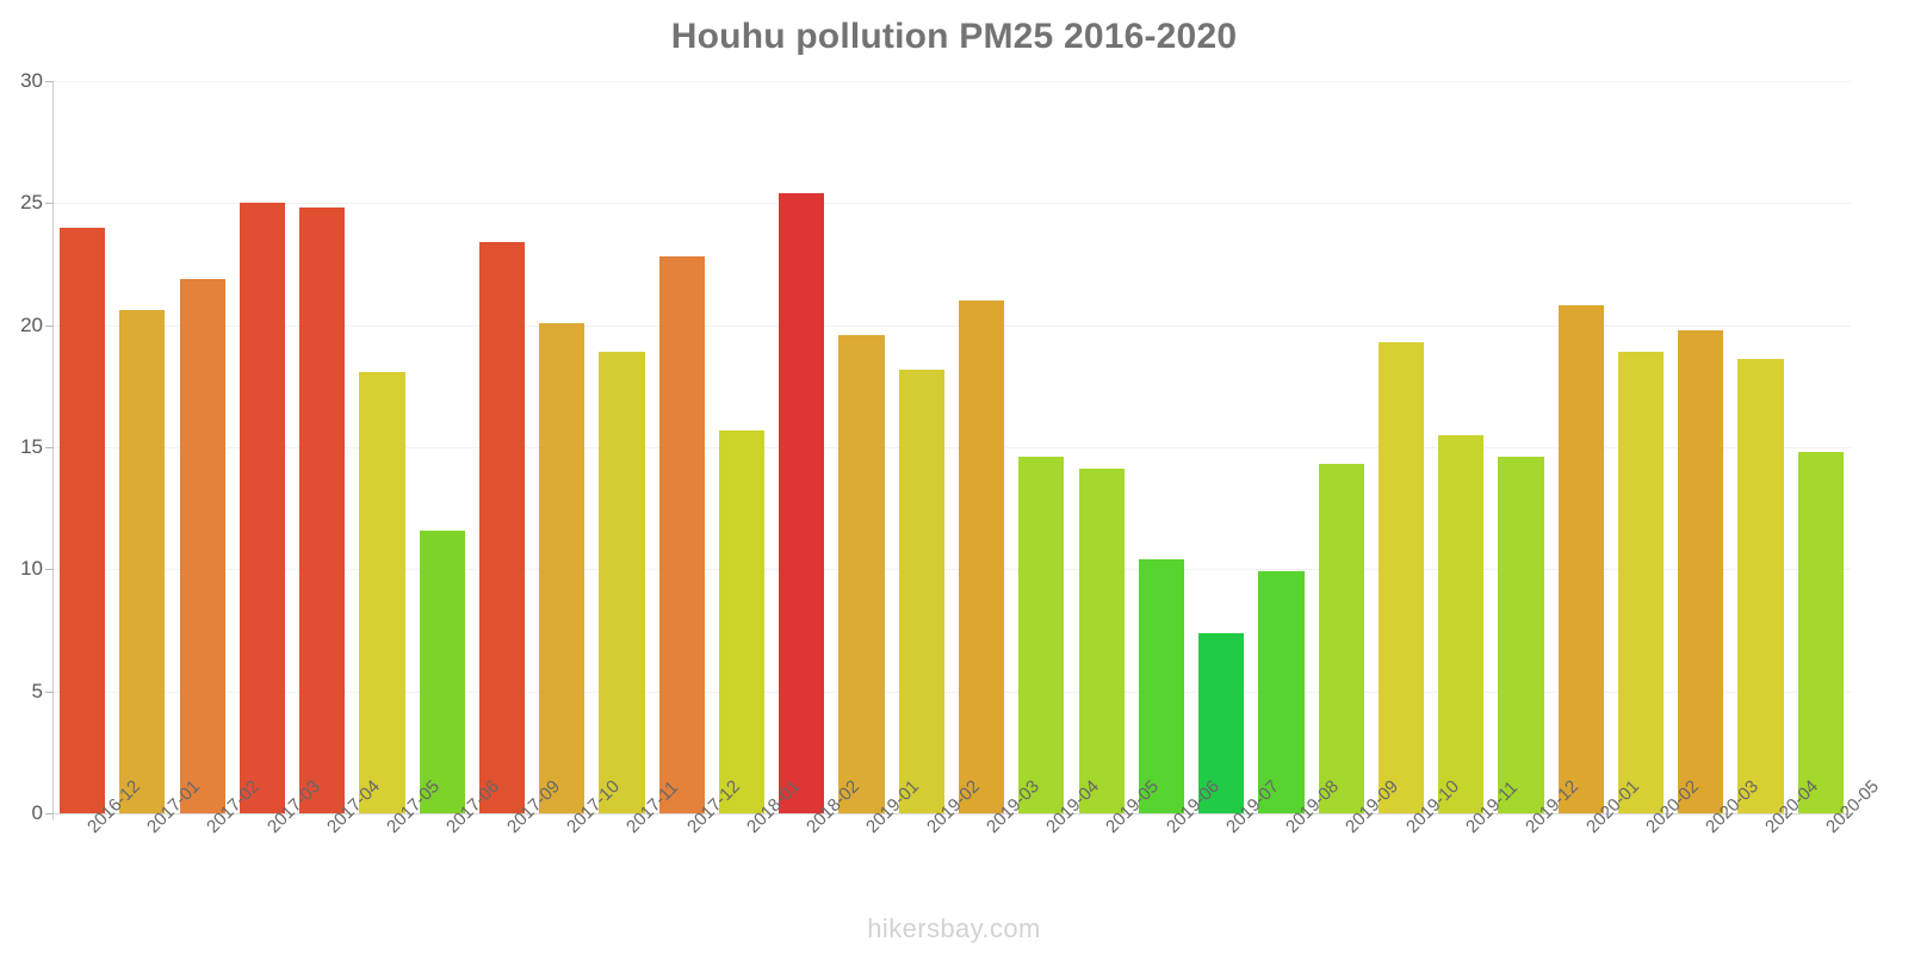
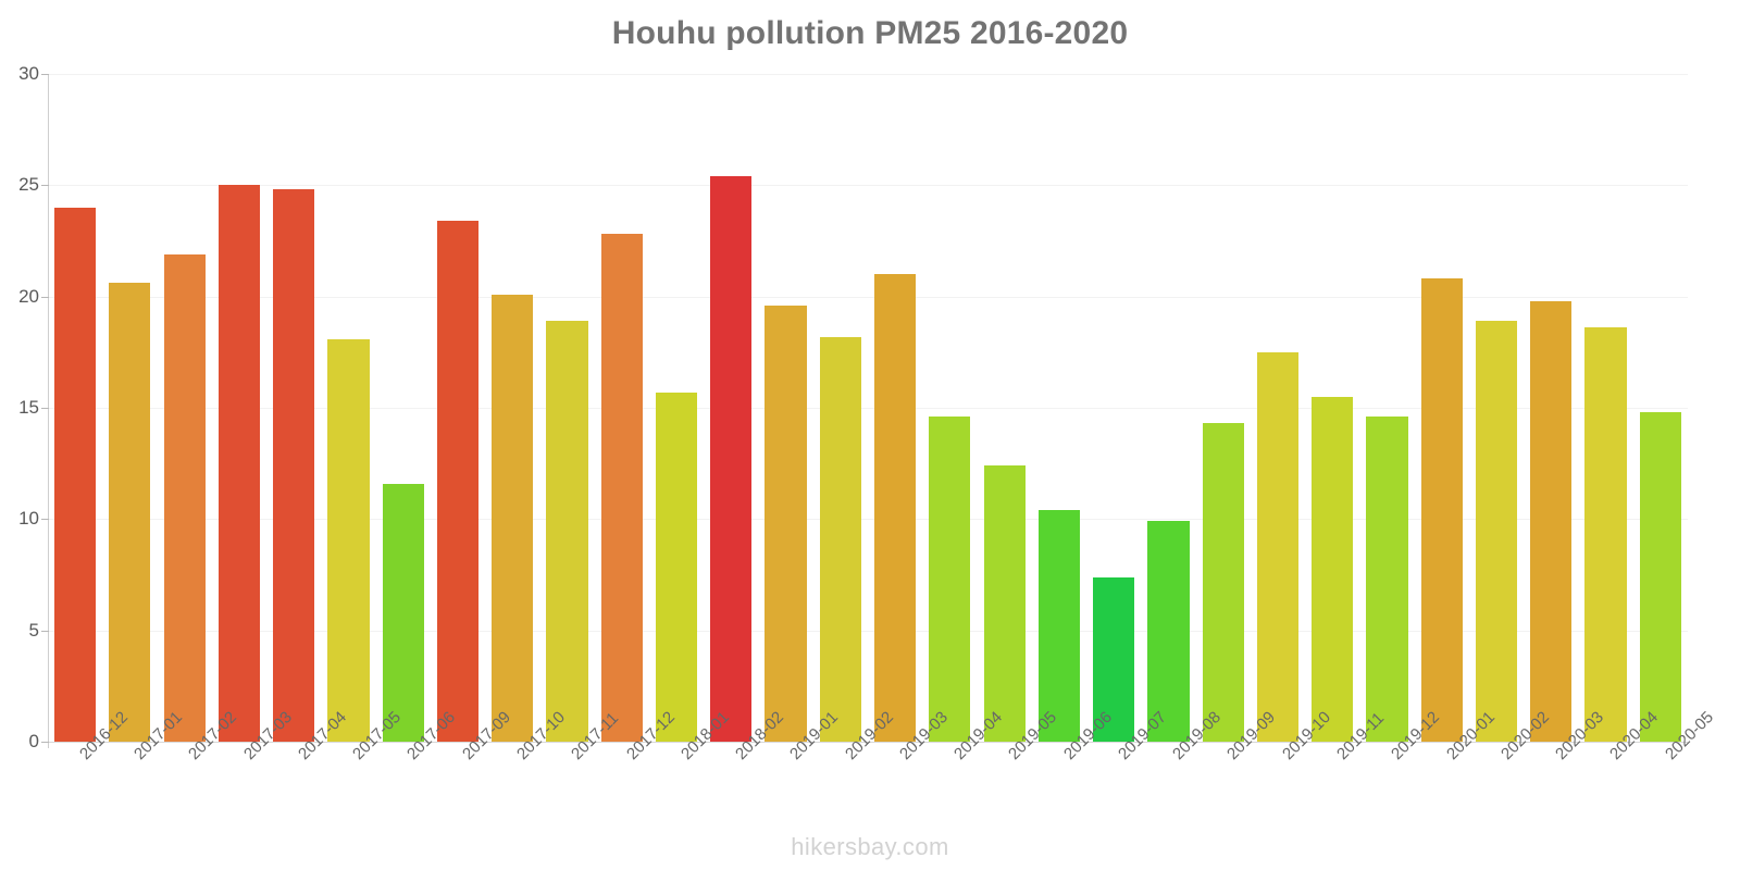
2019-05: 14.1 -> 12.4
2019-10: 19.3 -> 17.5
